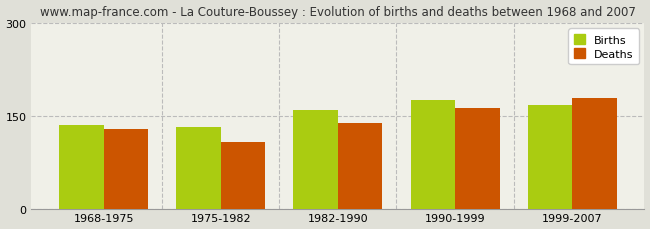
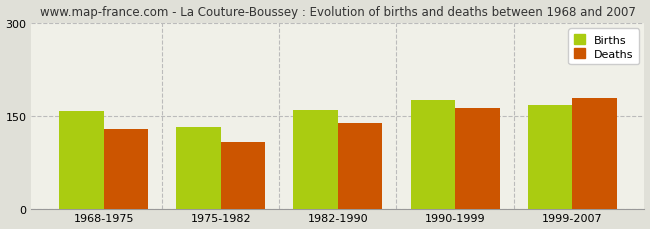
Births/1968-1975: 135 -> 158
